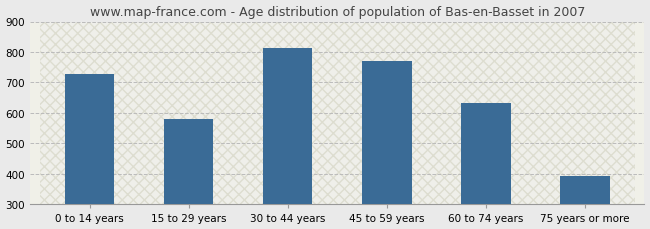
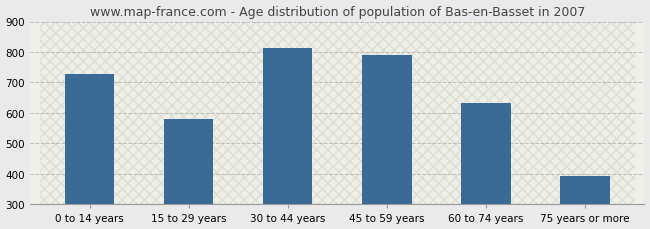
45 to 59 years: 770 -> 790
